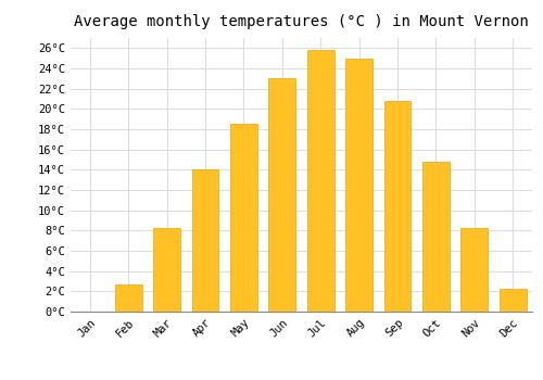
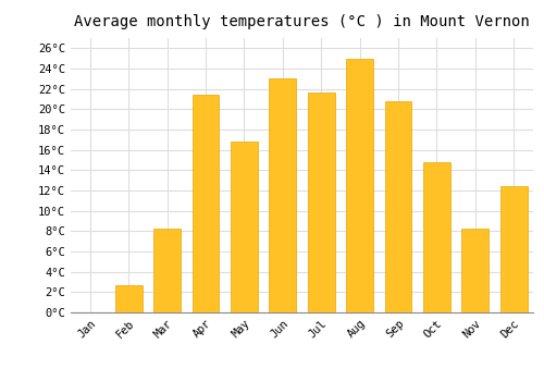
Apr: 14.0°C -> 21.4°C
May: 18.5°C -> 16.8°C
Jul: 25.8°C -> 21.6°C
Dec: 2.3°C -> 12.4°C
